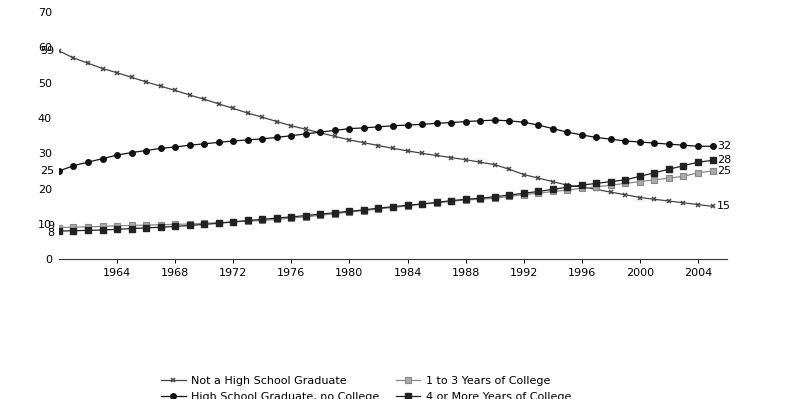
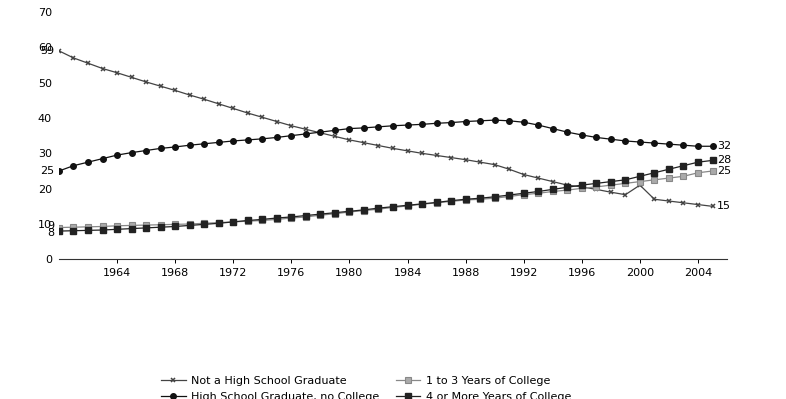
Not a High School Graduate/2000: 17.5 -> 21.0
